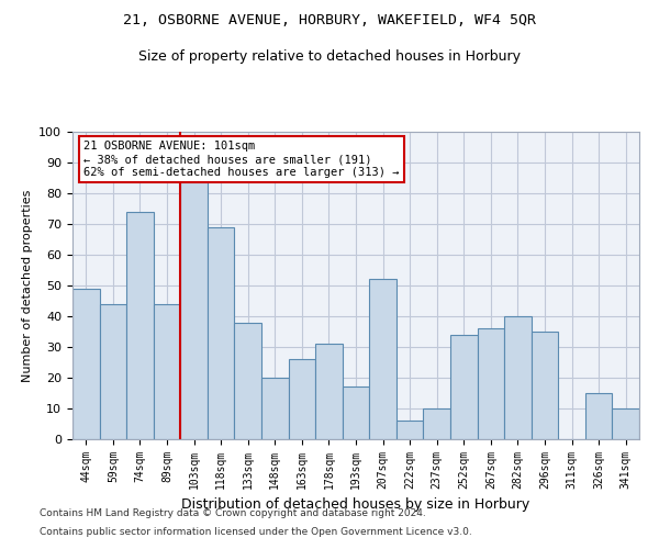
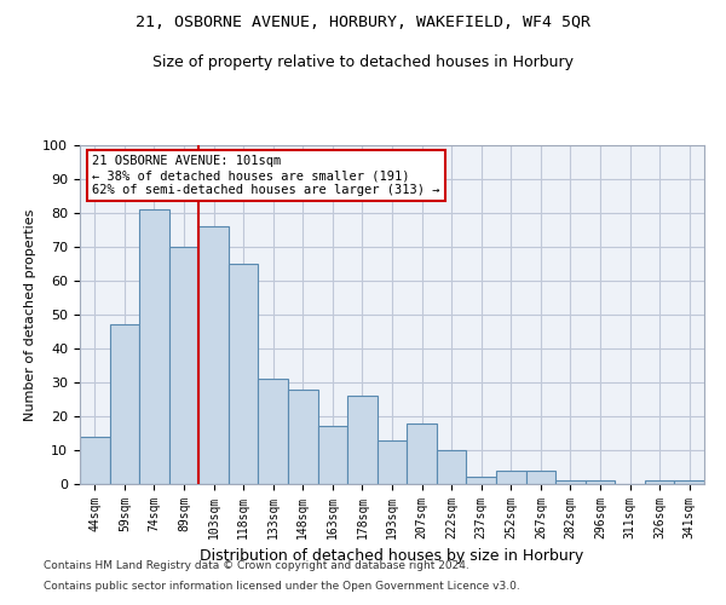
44sqm: 49 -> 14
59sqm: 44 -> 47
74sqm: 74 -> 81
89sqm: 44 -> 70
103sqm: 84 -> 76
118sqm: 69 -> 65
133sqm: 38 -> 31
148sqm: 20 -> 28
163sqm: 26 -> 17
178sqm: 31 -> 26
193sqm: 17 -> 13
207sqm: 52 -> 18
222sqm: 6 -> 10
237sqm: 10 -> 2
252sqm: 34 -> 4
267sqm: 36 -> 4
282sqm: 40 -> 1
296sqm: 35 -> 1
326sqm: 15 -> 1
341sqm: 10 -> 1
